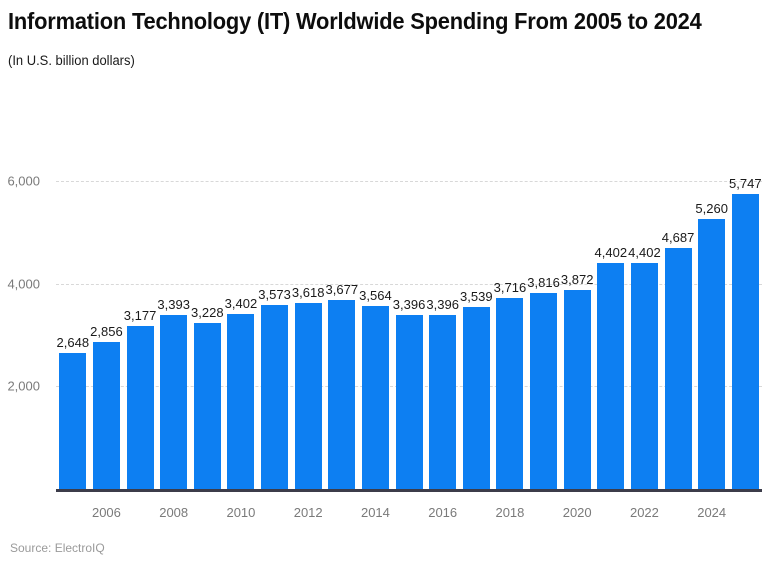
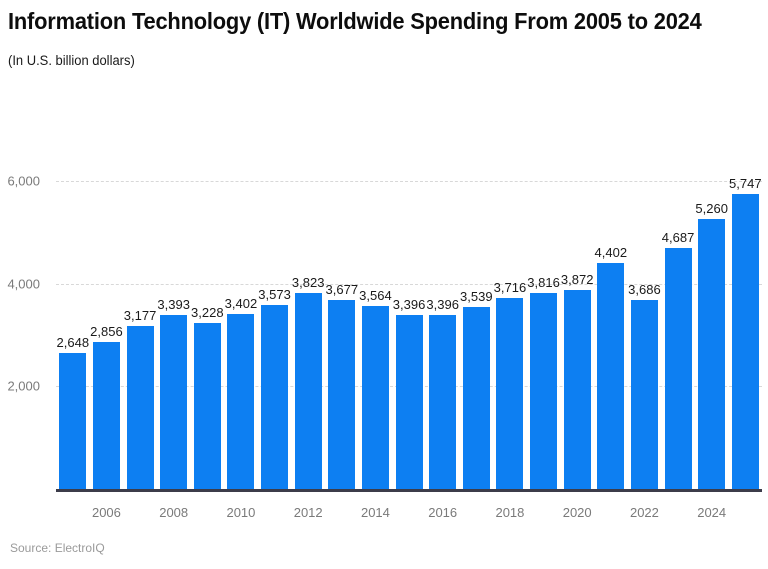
2012: 3,618 -> 3,823
2022: 4,402 -> 3,686
